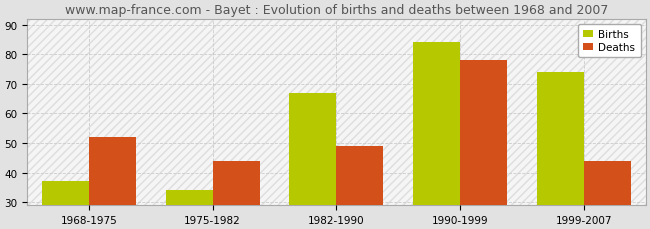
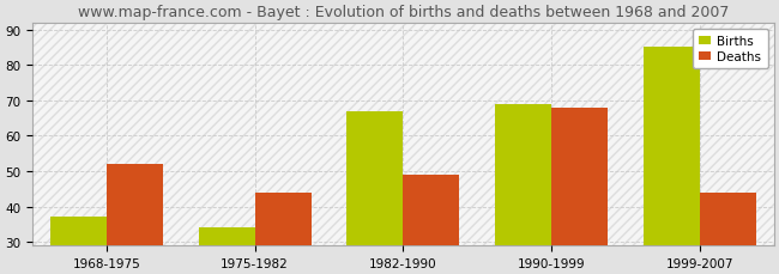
Births/1990-1999: 84 -> 69
Deaths/1990-1999: 78 -> 68
Births/1999-2007: 74 -> 85
